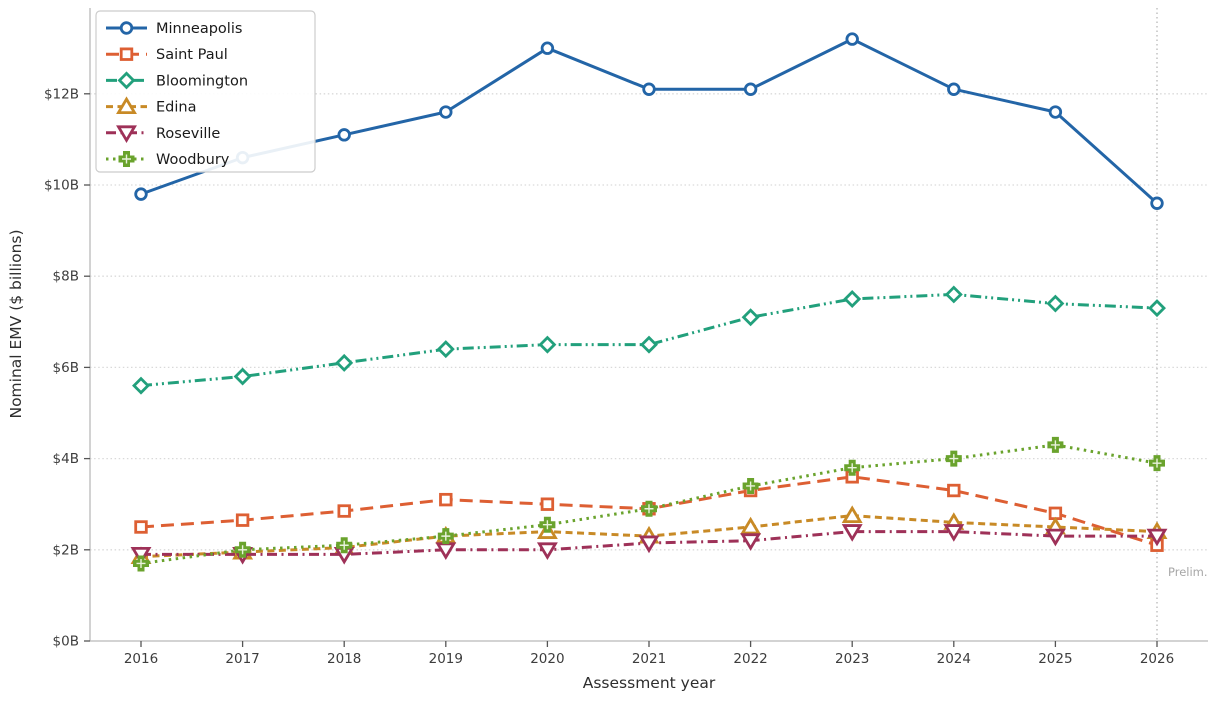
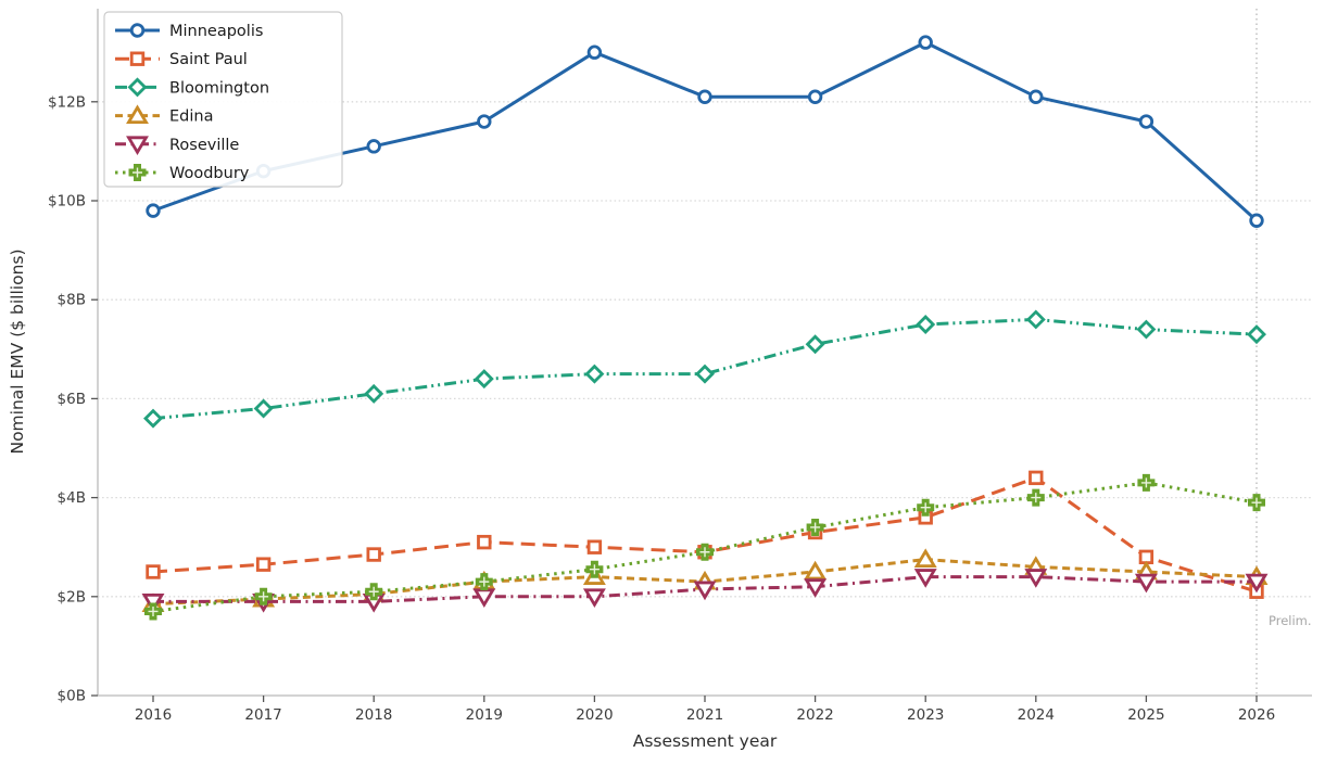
Saint Paul/2024: $3.3B -> $4.4B
